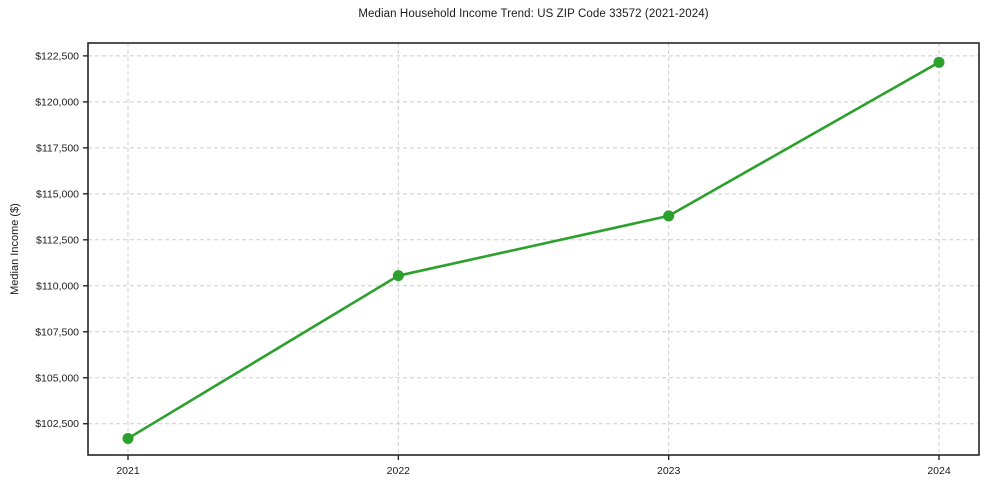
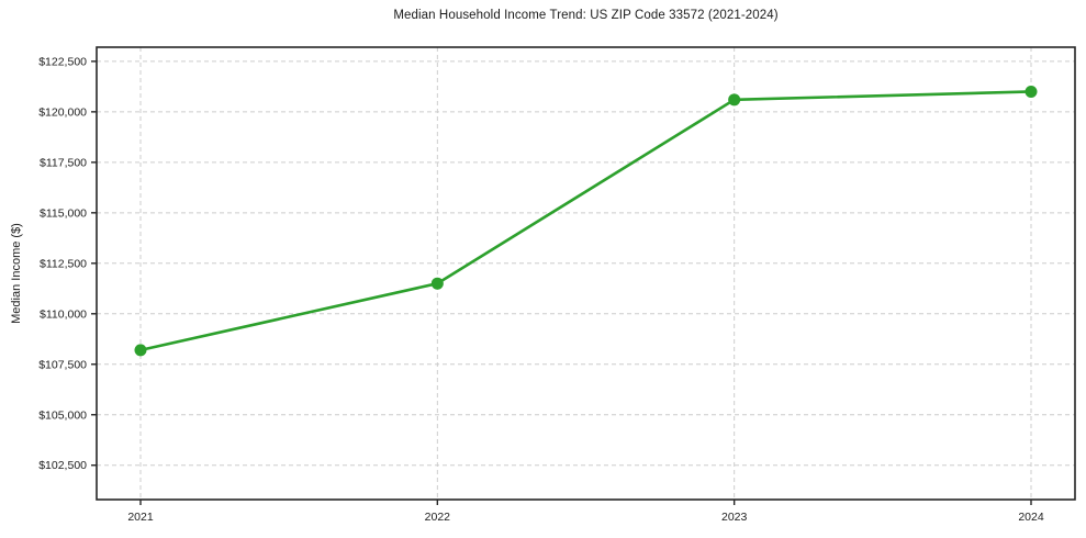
2021: $101700 -> $108200
2022: $110600 -> $111500
2023: $113800 -> $120600
2024: $122200 -> $121000
